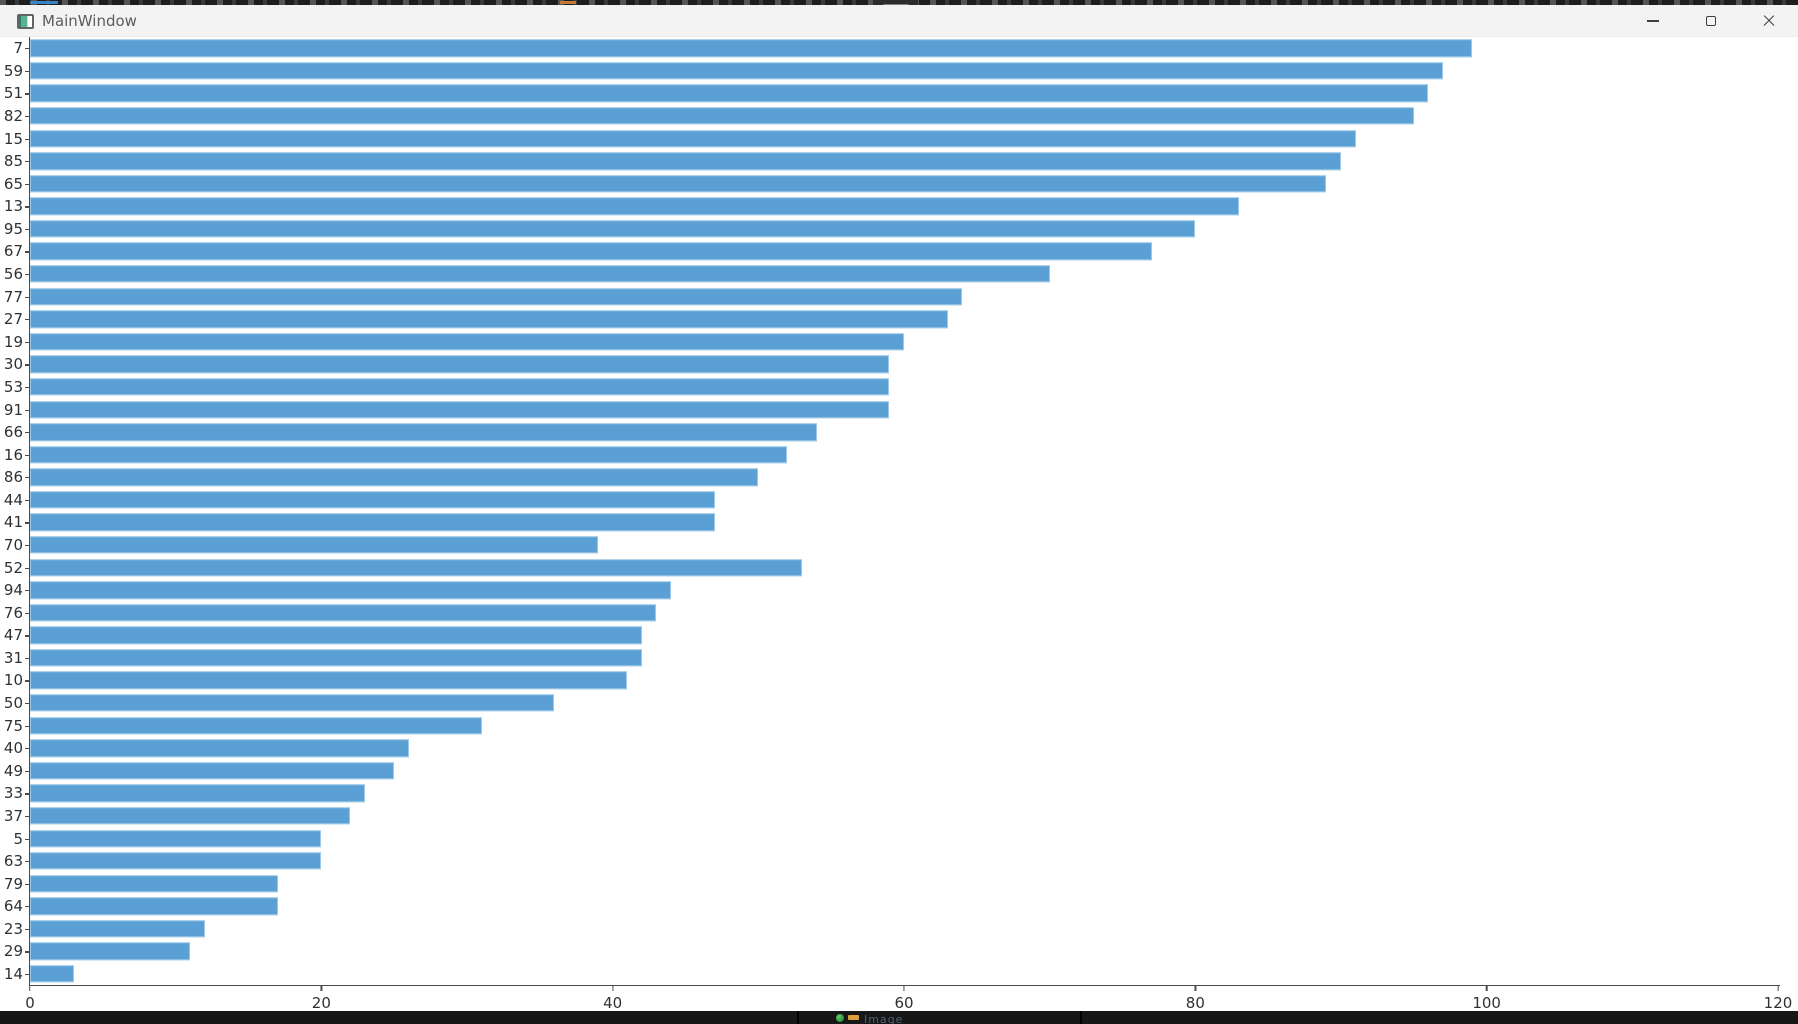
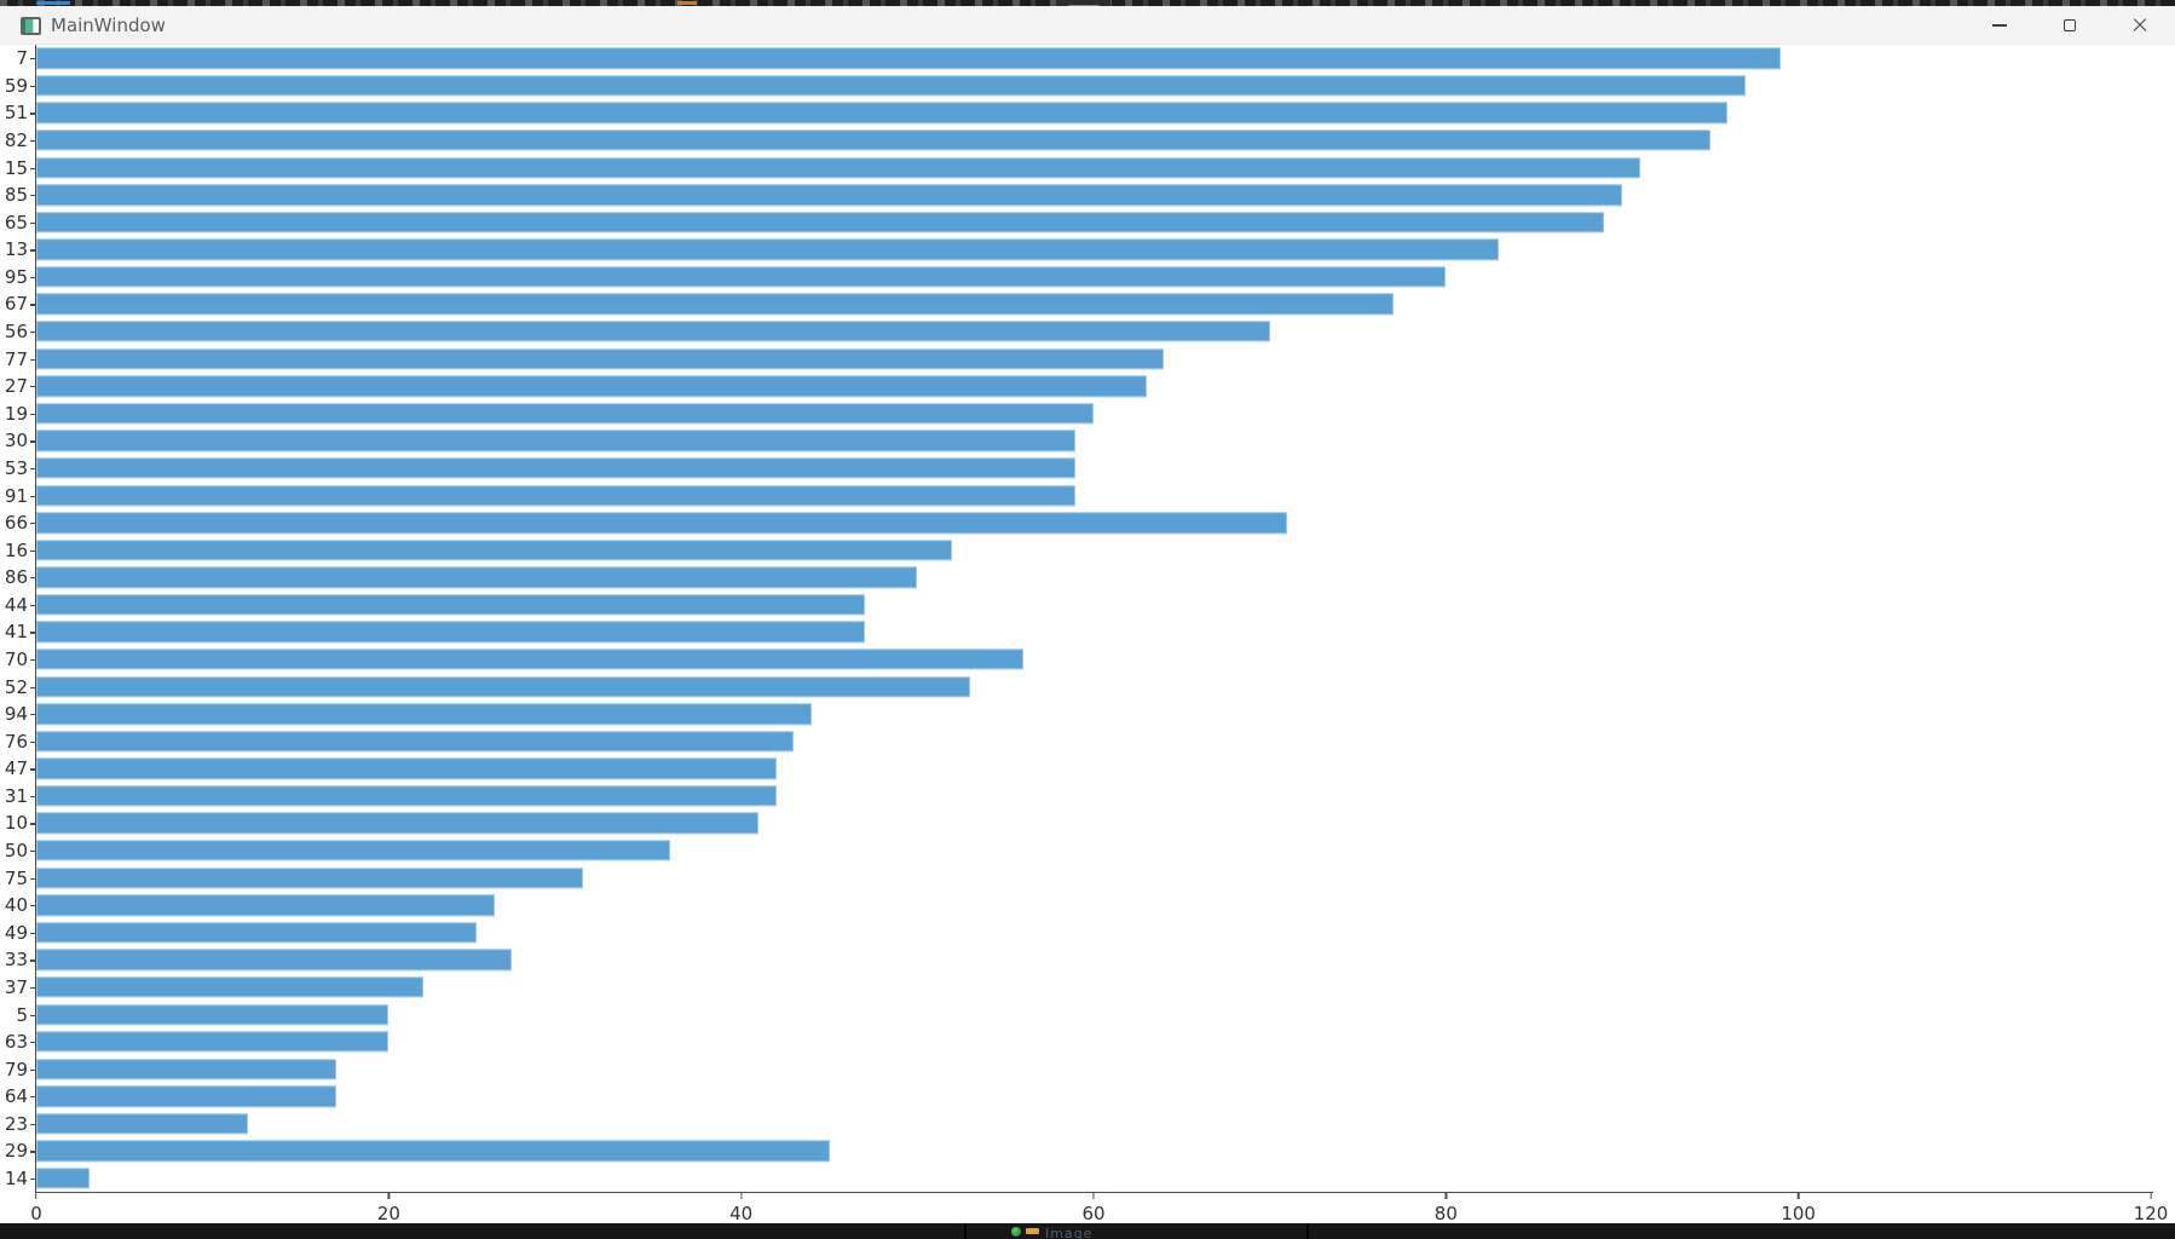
66: 54 -> 71
70: 39 -> 56
33: 23 -> 27
29: 11 -> 45
